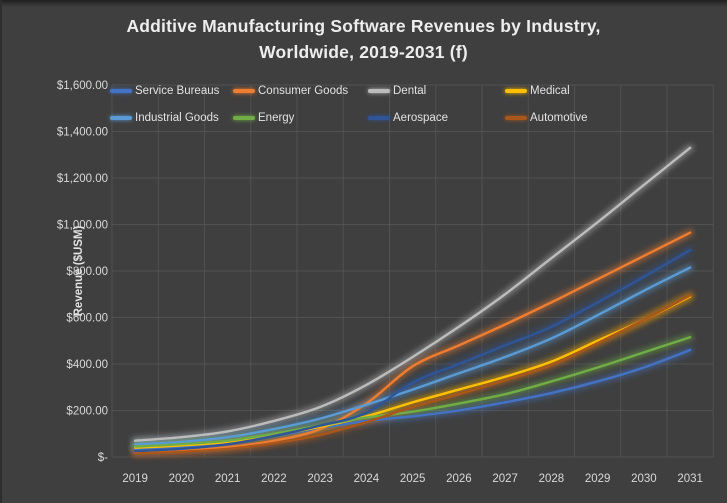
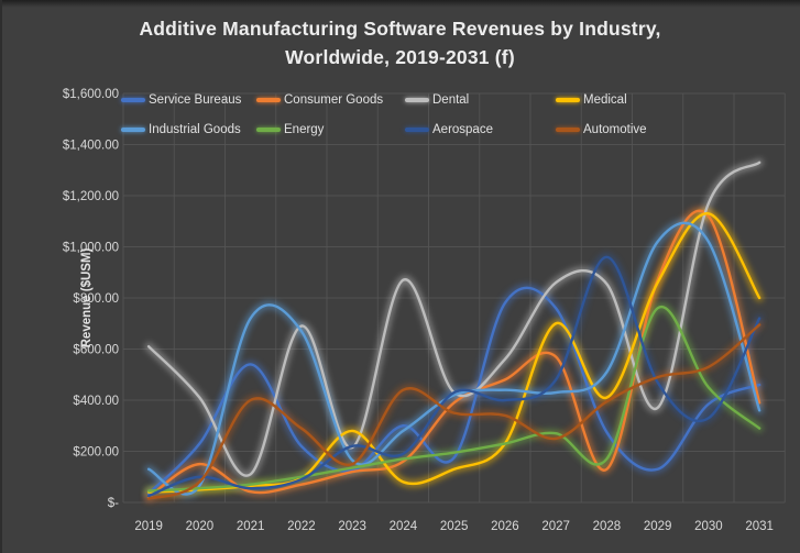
Dental/2019: $70 -> $610
Industrial Goods/2019: $60 -> $130
Service Bureaus/2020: $40 -> $230
Consumer Goods/2020: $30 -> $150
Dental/2020: $80 -> $410
Aerospace/2020: $40 -> $100
Automotive/2020: $20 -> $80
Service Bureaus/2021: $60 -> $540
Industrial Goods/2021: $80 -> $720
Automotive/2021: $40 -> $400
Service Bureaus/2022: $90 -> $220
Dental/2022: $160 -> $690
Industrial Goods/2022: $120 -> $670
Automotive/2022: $60 -> $290
Medical/2023: $130 -> $280
Aerospace/2023: $140 -> $220
Automotive/2023: $100 -> $150
Service Bureaus/2024: $160 -> $300
Consumer Goods/2024: $230 -> $160
Dental/2024: $310 -> $870
Medical/2024: $180 -> $80
Industrial Goods/2024: $220 -> $280
Automotive/2024: $150 -> $440
Medical/2025: $240 -> $130
Industrial Goods/2025: $290 -> $420
Aerospace/2025: $320 -> $430
Automotive/2025: $220 -> $350
Service Bureaus/2026: $200 -> $780
Medical/2026: $290 -> $230
Industrial Goods/2026: $360 -> $440
Automotive/2026: $270 -> $340
Service Bureaus/2027: $240 -> $760
Dental/2027: $700 -> $860
Medical/2027: $340 -> $700
Automotive/2027: $330 -> $250
Consumer Goods/2028: $660 -> $130
Energy/2028: $320 -> $170
Aerospace/2028: $560 -> $960
Service Bureaus/2029: $320 -> $130
Consumer Goods/2029: $760 -> $870
Dental/2029: $1010 -> $370
Medical/2029: $500 -> $860
Industrial Goods/2029: $610 -> $1020
Energy/2029: $380 -> $760
Aerospace/2029: $660 -> $470
Consumer Goods/2030: $860 -> $1120
Medical/2030: $590 -> $1130
Industrial Goods/2030: $720 -> $1020
Aerospace/2030: $780 -> $330
Automotive/2030: $590 -> $530
Consumer Goods/2031: $960 -> $390
Medical/2031: $690 -> $800
Industrial Goods/2031: $820 -> $360
Energy/2031: $520 -> $290
Aerospace/2031: $890 -> $720
